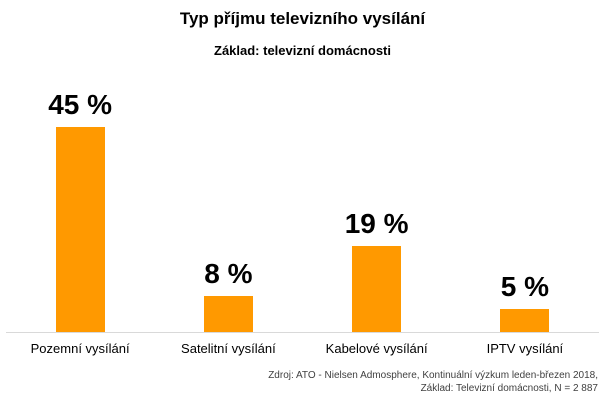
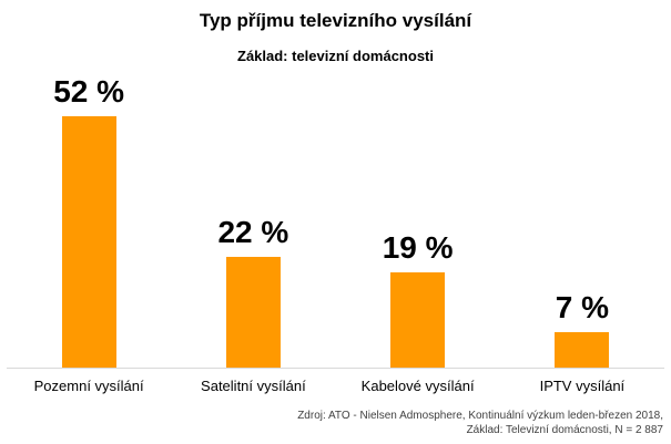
Pozemní vysílání: 45 -> 52
Satelitní vysílání: 8 -> 22
IPTV vysílání: 5 -> 7
